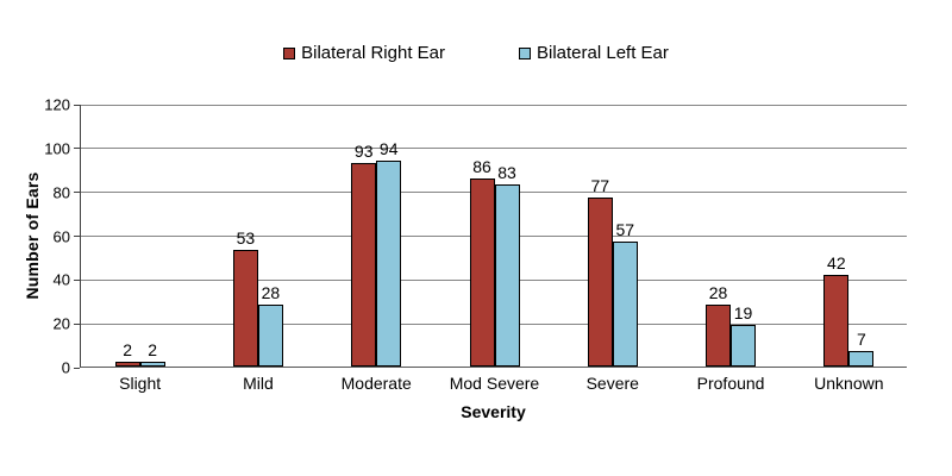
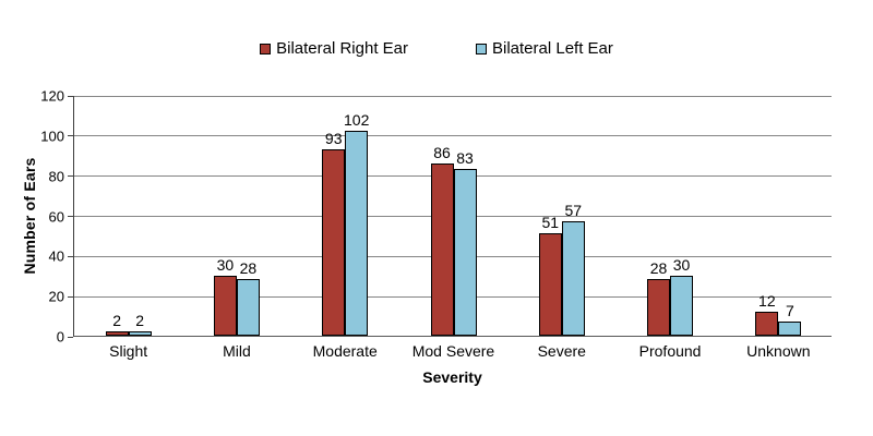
Bilateral Right Ear/Mild: 53 -> 30
Bilateral Left Ear/Moderate: 94 -> 102
Bilateral Right Ear/Severe: 77 -> 51
Bilateral Left Ear/Profound: 19 -> 30
Bilateral Right Ear/Unknown: 42 -> 12
